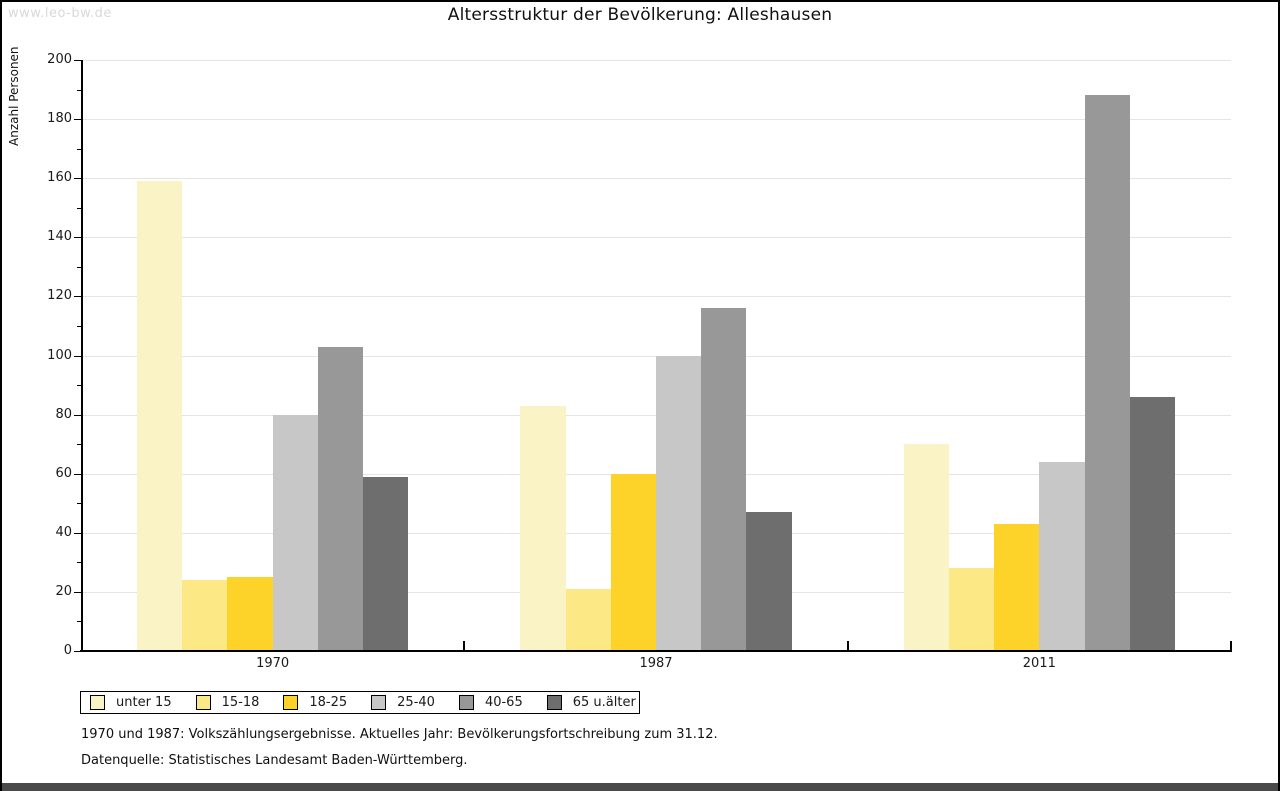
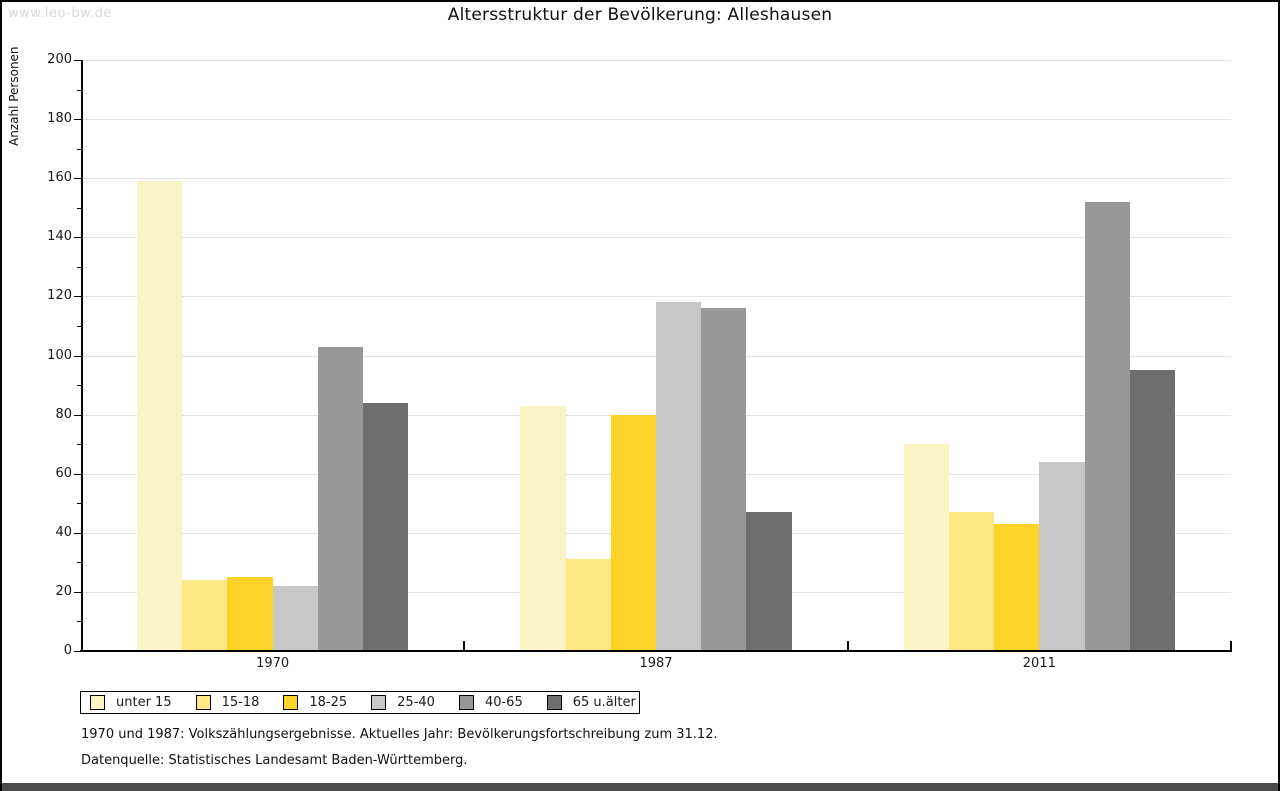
25-40/1970: 80 -> 22
65 u.älter/1970: 59 -> 84
15-18/1987: 21 -> 31
18-25/1987: 60 -> 80
25-40/1987: 100 -> 118
15-18/2011: 28 -> 47
40-65/2011: 188 -> 152
65 u.älter/2011: 86 -> 95
